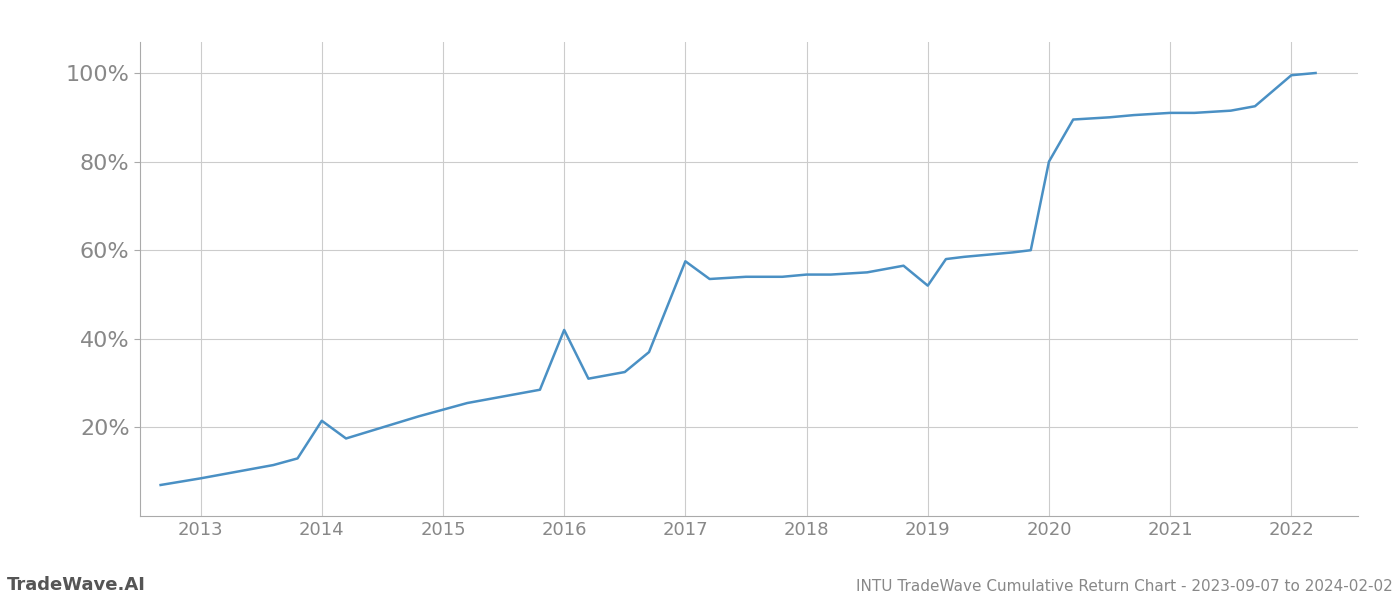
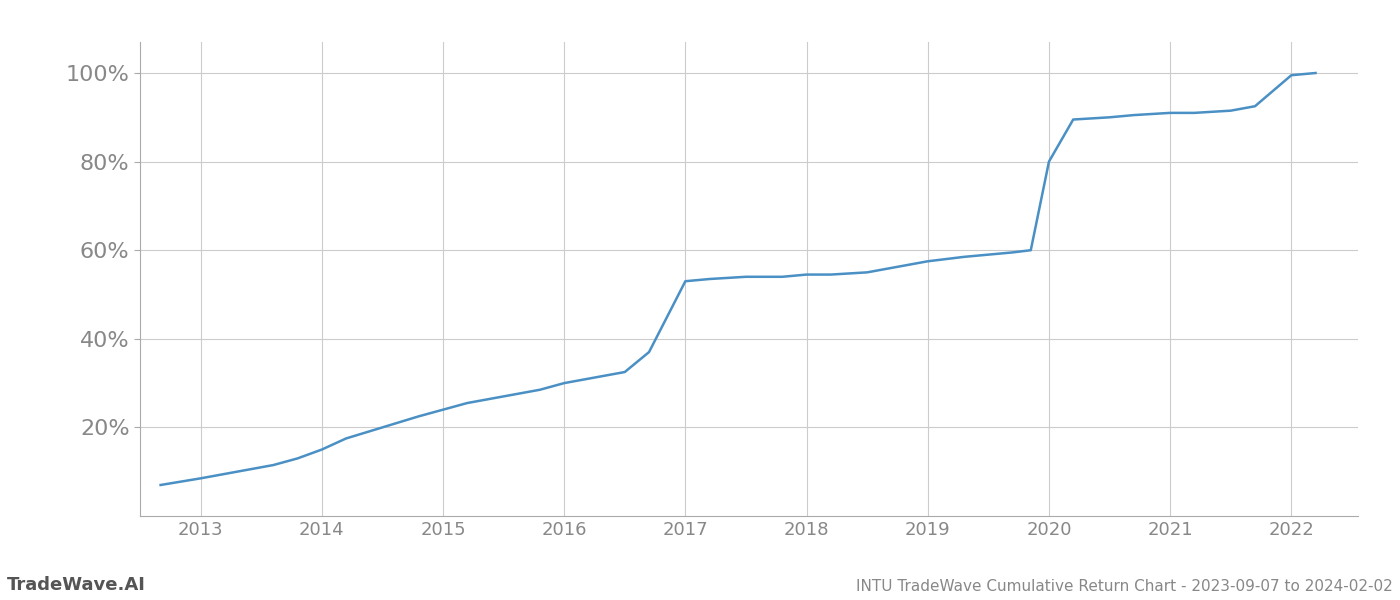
2014: 21.5% -> 15.0%
2016: 42.0% -> 30.0%
2017: 57.5% -> 53.0%
2019: 52.0% -> 57.5%
